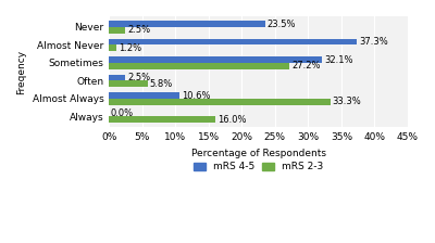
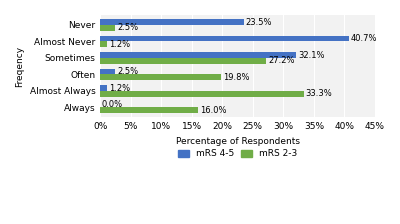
mRS 4-5/Almost Never: 37.3% -> 40.7%
mRS 2-3/Often: 5.8% -> 19.8%
mRS 4-5/Almost Always: 10.6% -> 1.2%
